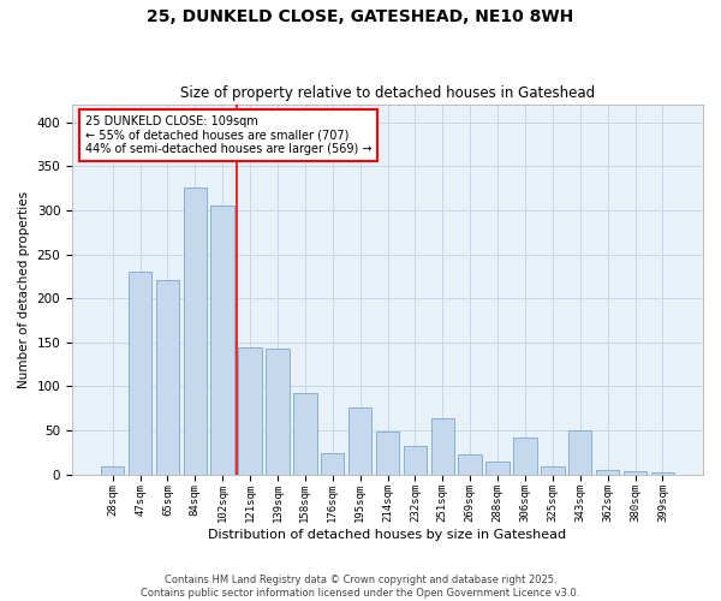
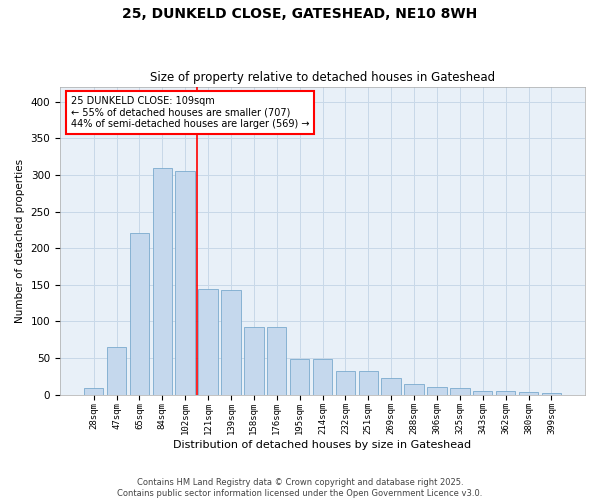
47sqm: 230 -> 65
84sqm: 326 -> 310
176sqm: 24 -> 92
195sqm: 76 -> 49
251sqm: 64 -> 32
306sqm: 42 -> 11
343sqm: 50 -> 5
